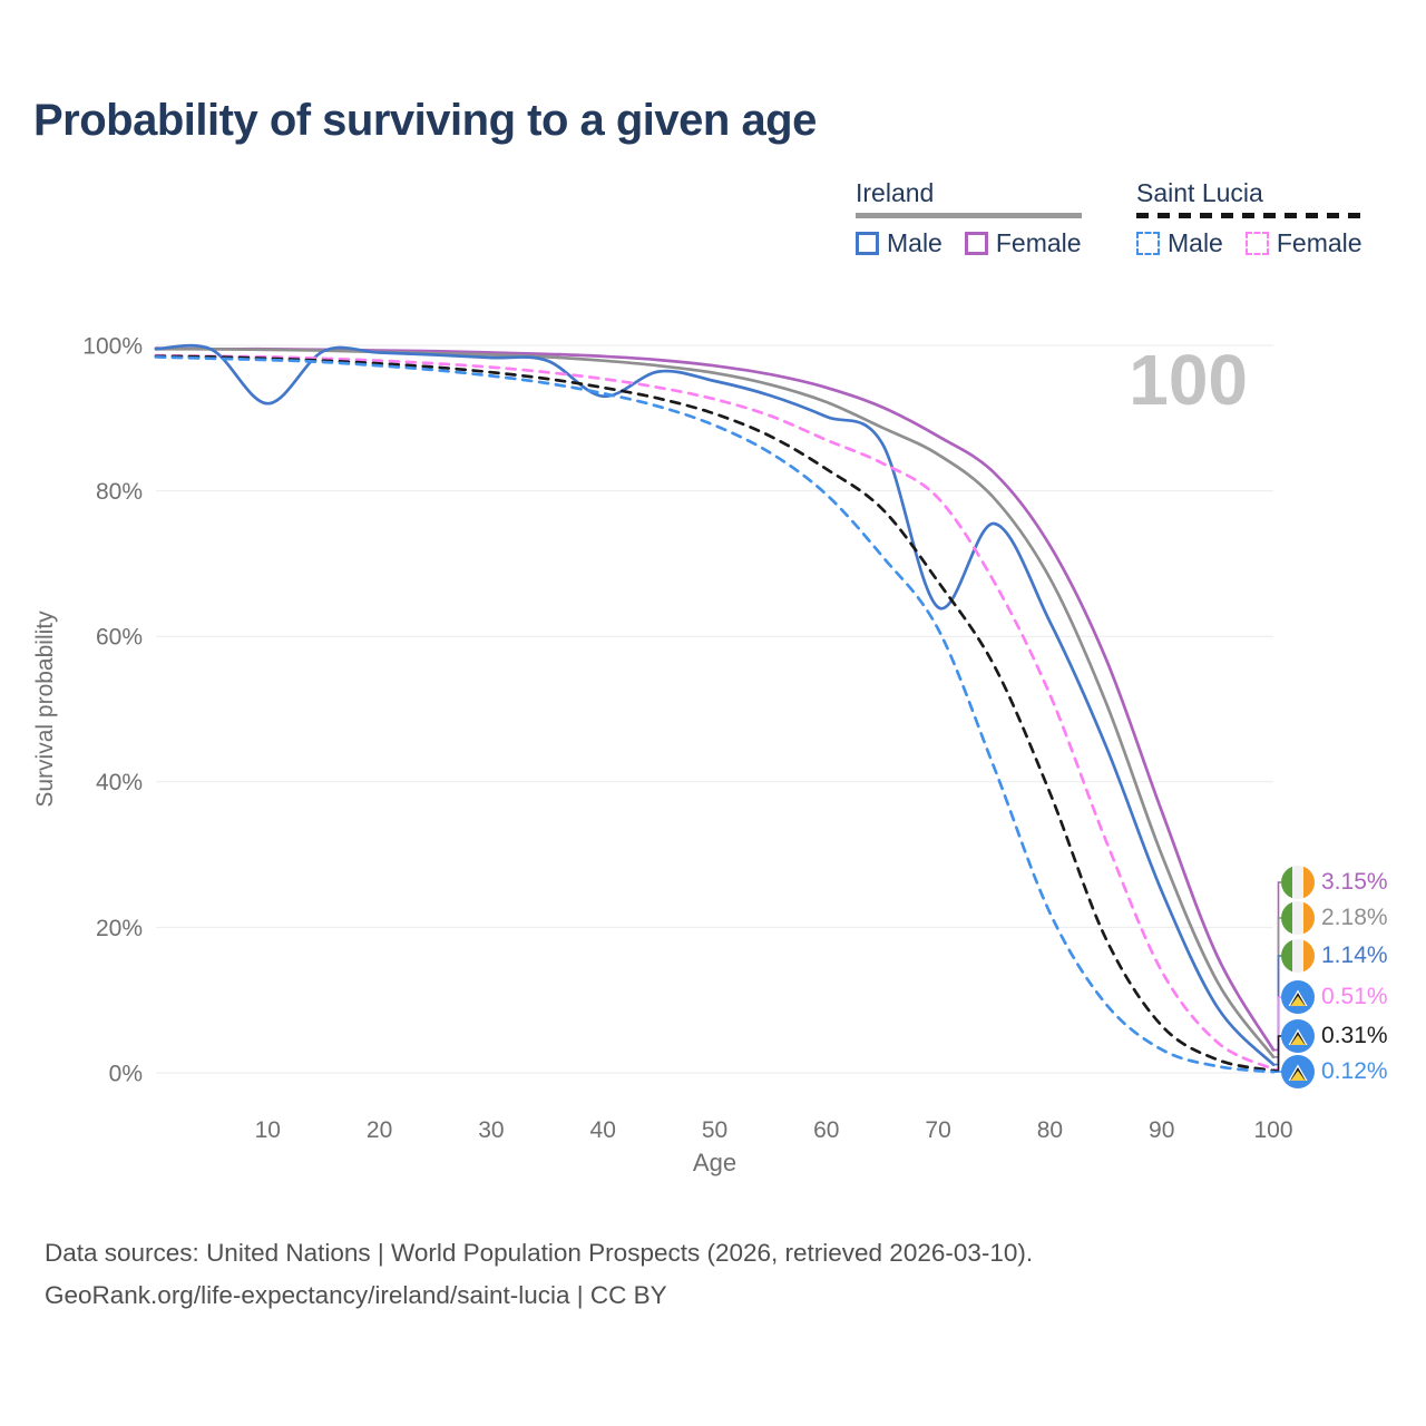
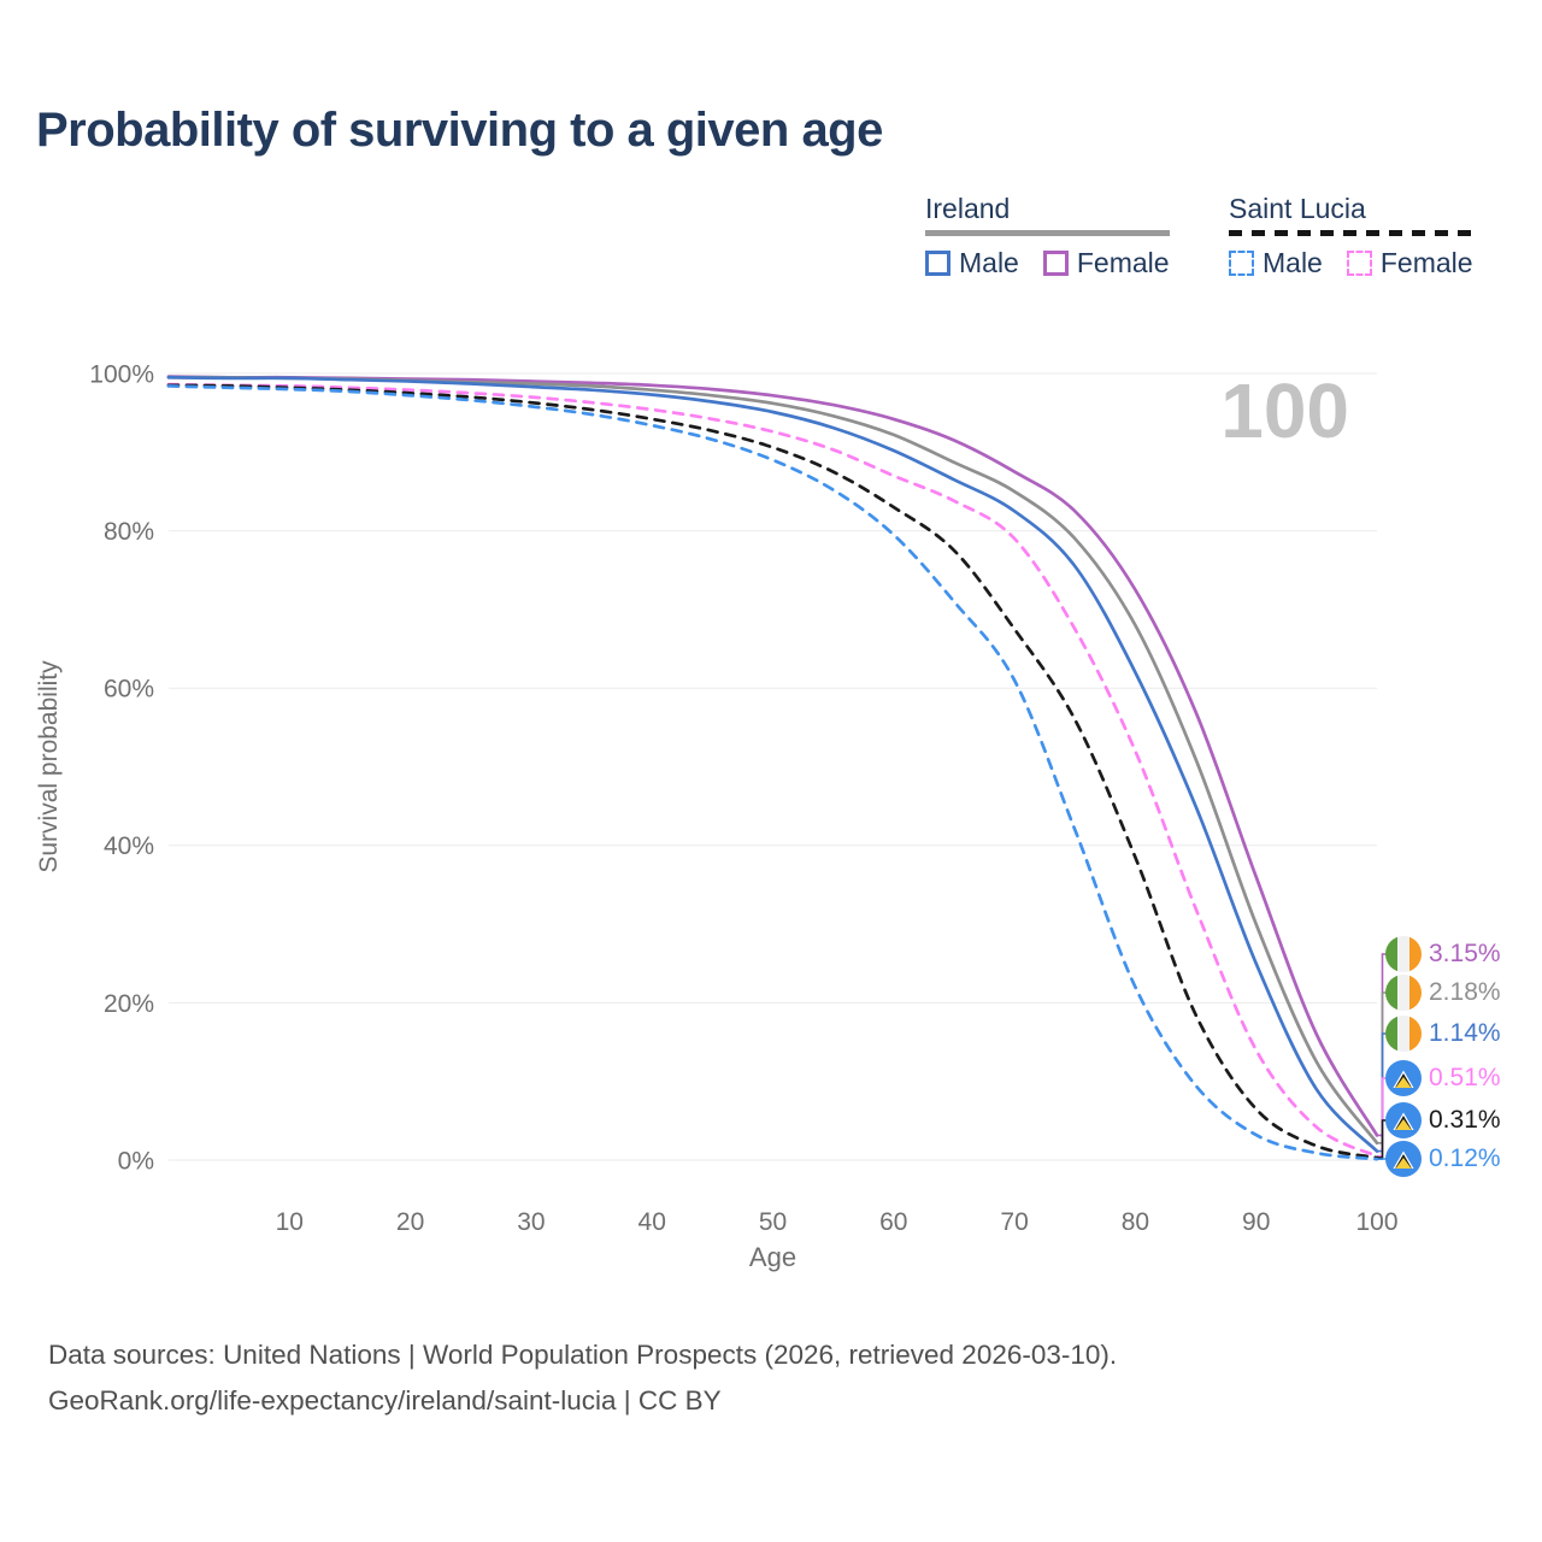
Ireland Male/10: 92% -> 99%
Ireland Male/40: 93% -> 97%
Ireland Male/70: 64% -> 82%
